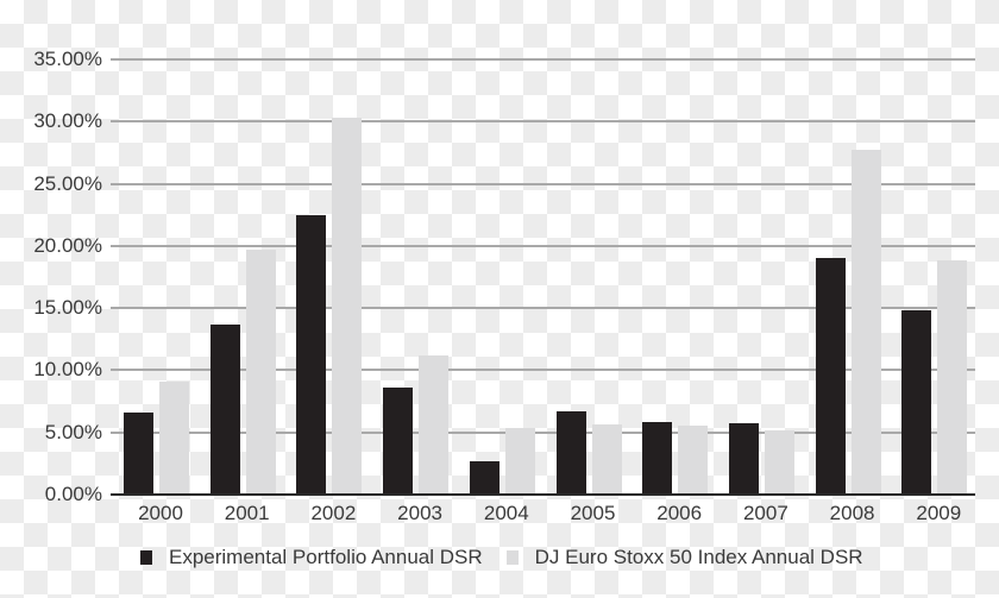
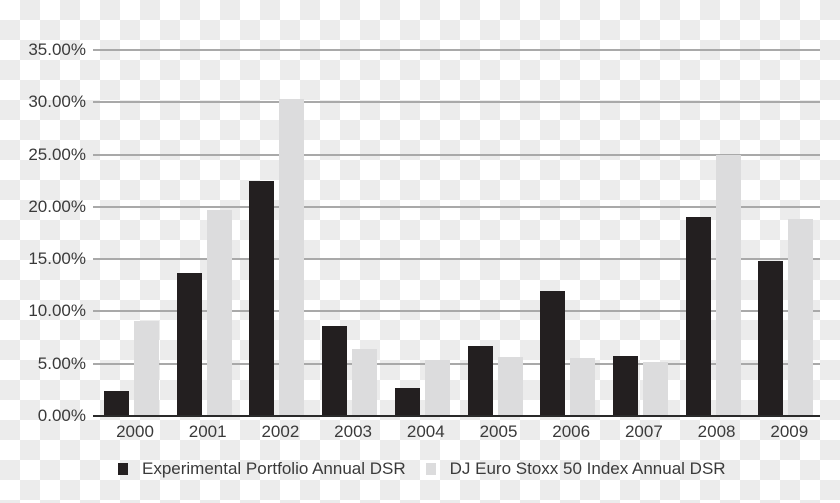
Experimental Portfolio Annual DSR/2000: 6.6% -> 2.4%
DJ Euro Stoxx 50 Index Annual DSR/2003: 11.2% -> 6.4%
Experimental Portfolio Annual DSR/2006: 5.8% -> 12.0%
DJ Euro Stoxx 50 Index Annual DSR/2008: 27.7% -> 25.0%
